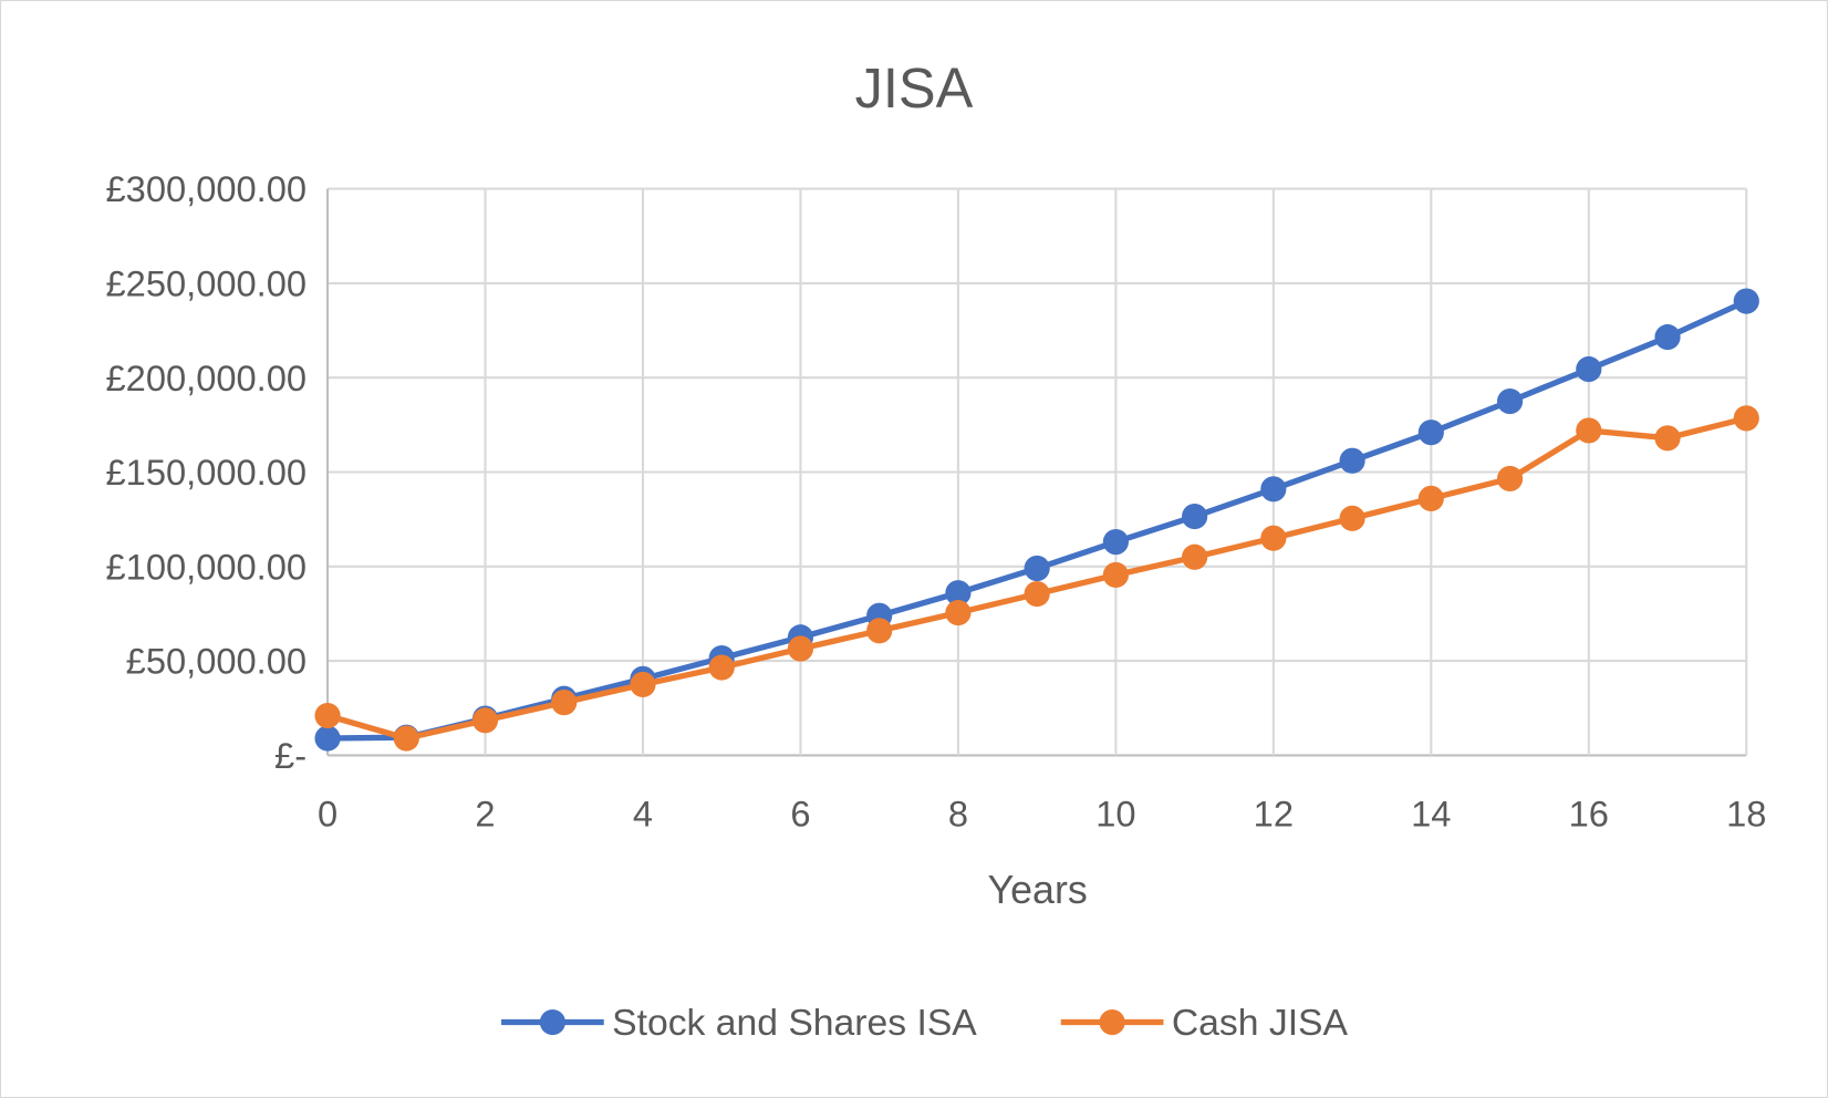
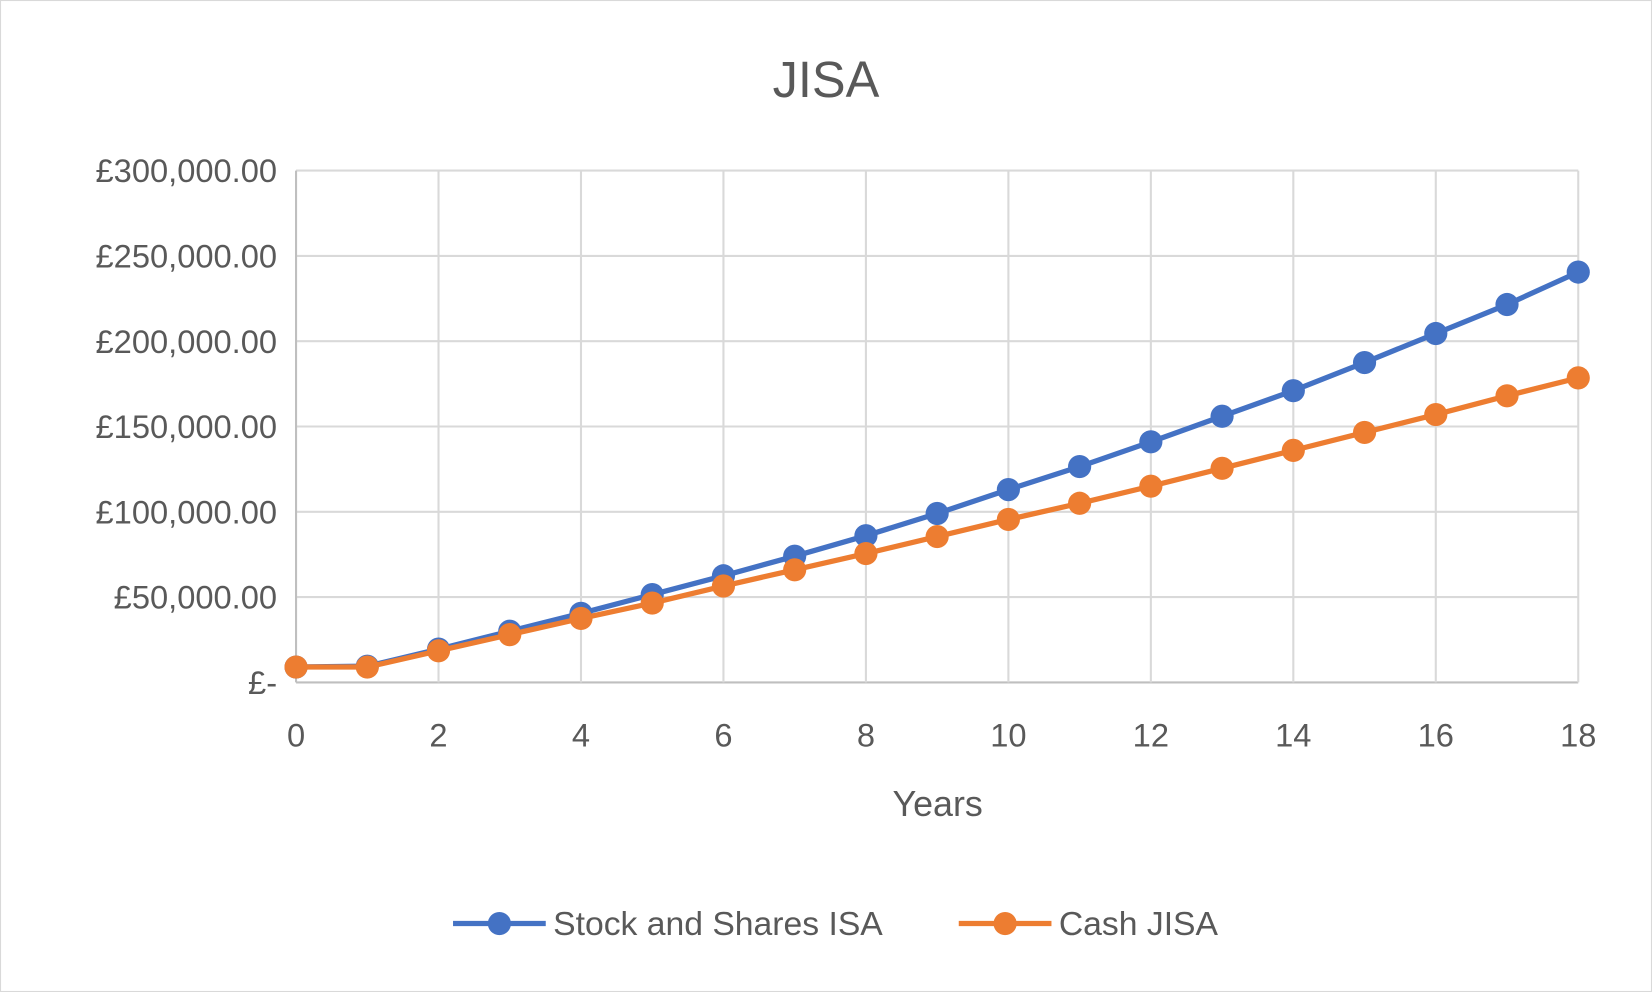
Cash JISA/0: £21000 -> £9000
Cash JISA/16: £172000 -> £157000
